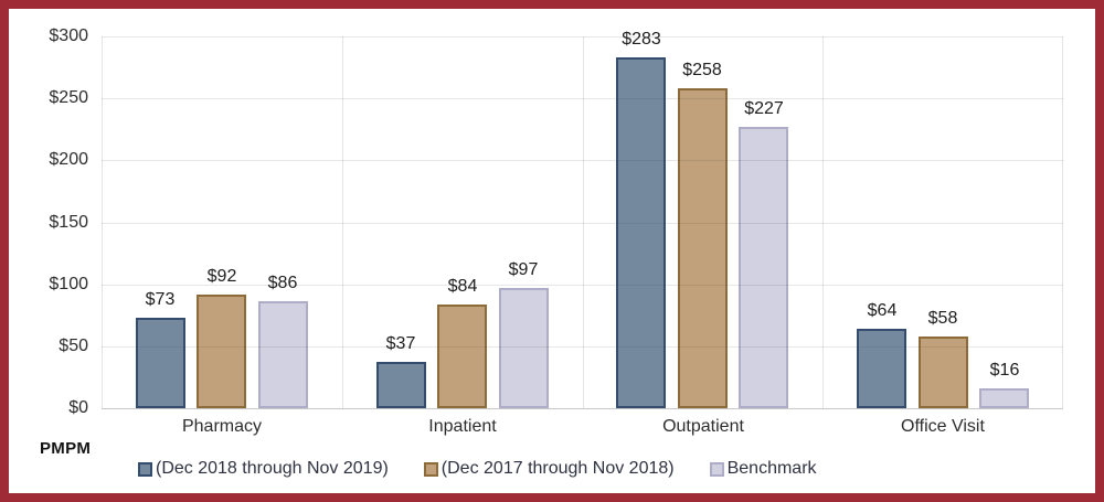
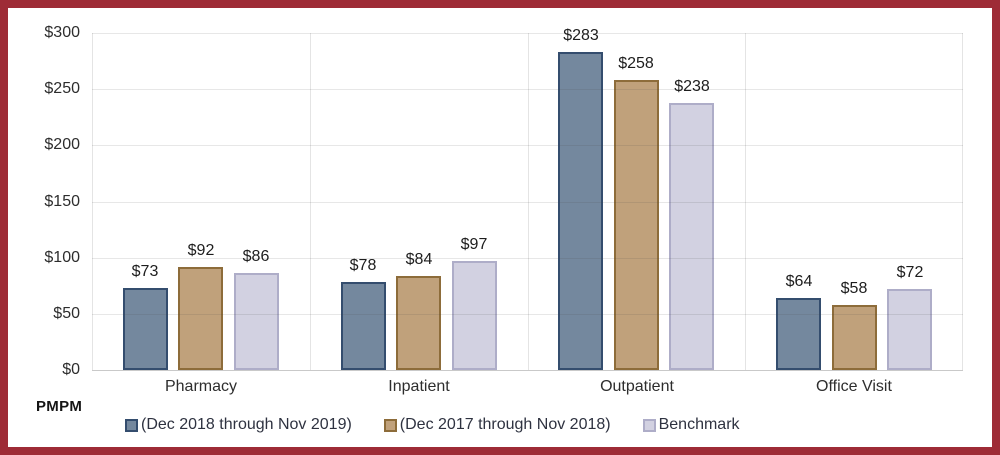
(Dec 2018 through Nov 2019)/Inpatient: $37 -> $78
Benchmark/Outpatient: $227 -> $238
Benchmark/Office Visit: $16 -> $72
